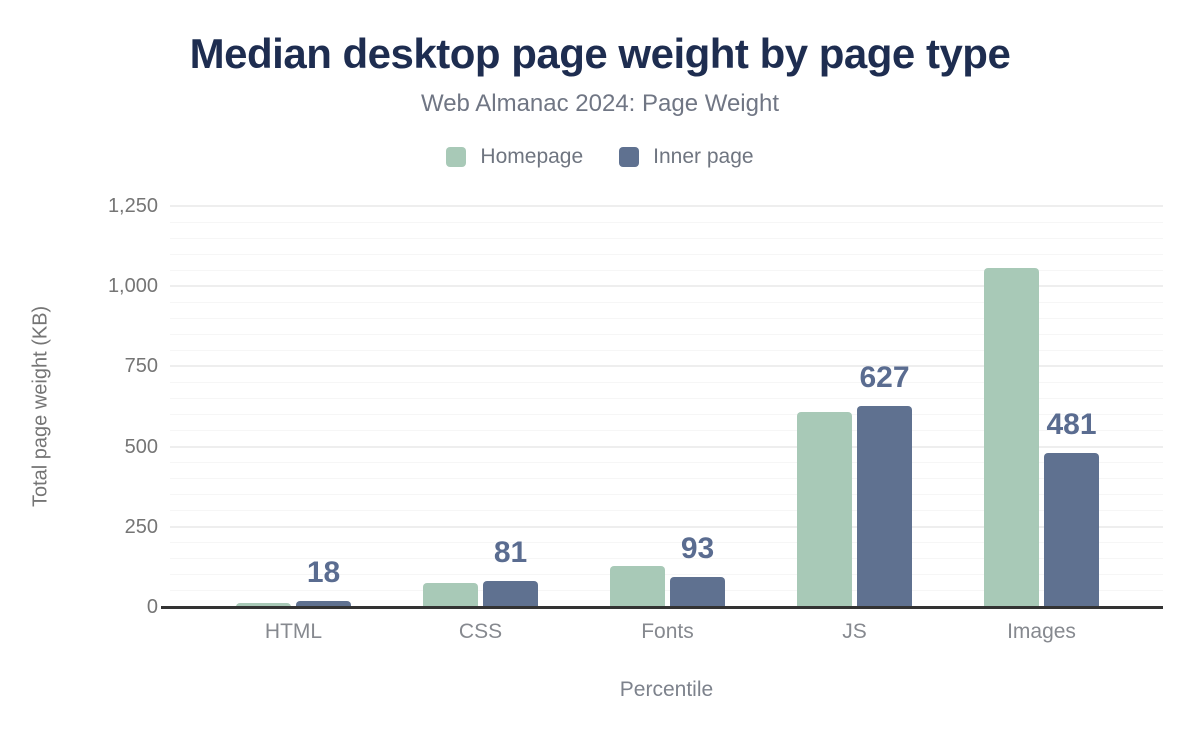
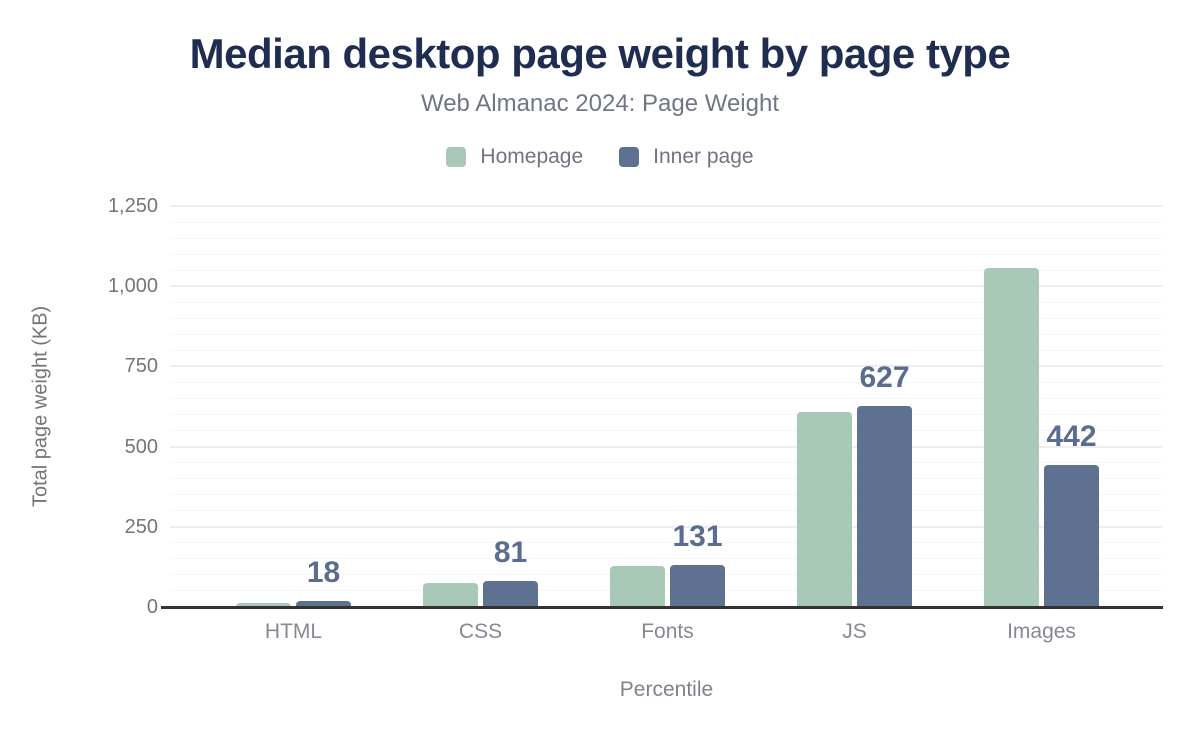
Inner page/Fonts: 93 -> 131
Inner page/Images: 481 -> 442
